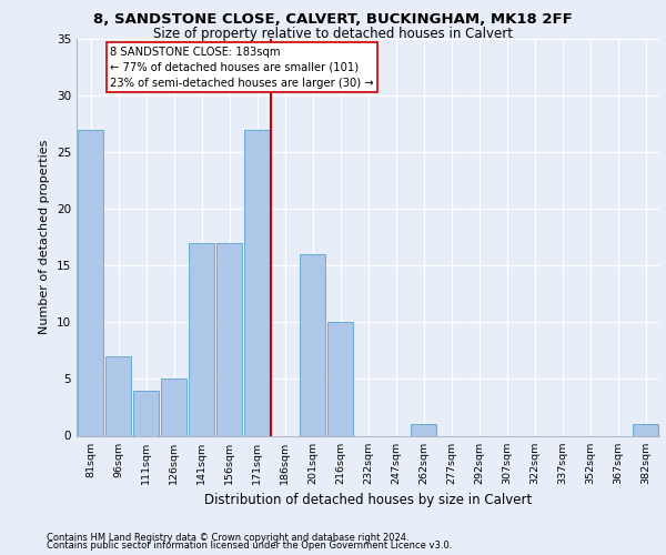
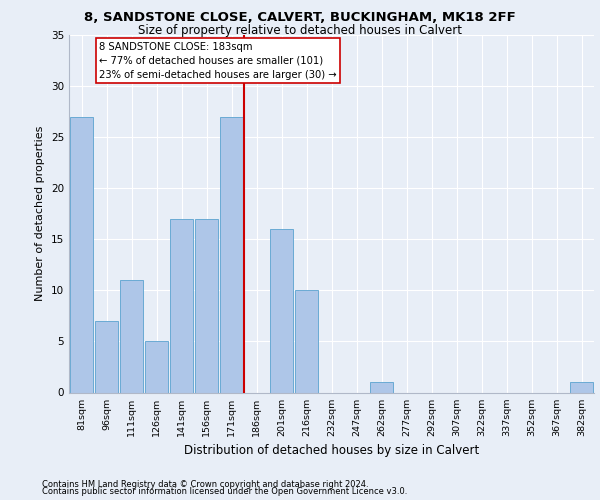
111sqm: 4 -> 11
